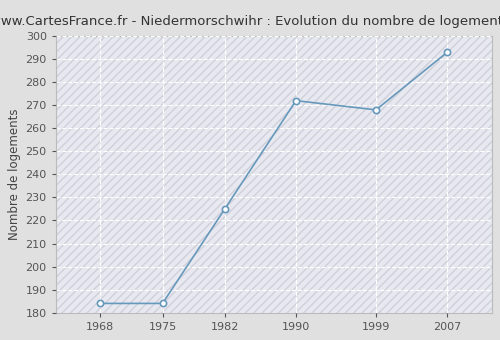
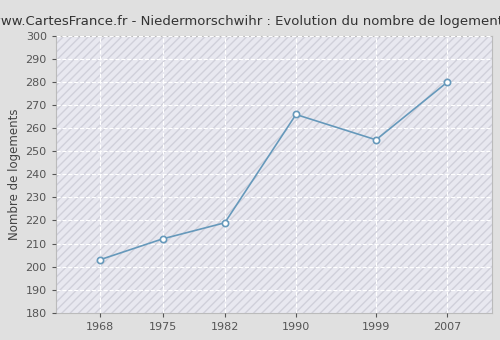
1968: 184 -> 203
1975: 184 -> 212
1982: 225 -> 219
1990: 272 -> 266
1999: 268 -> 255
2007: 293 -> 280
